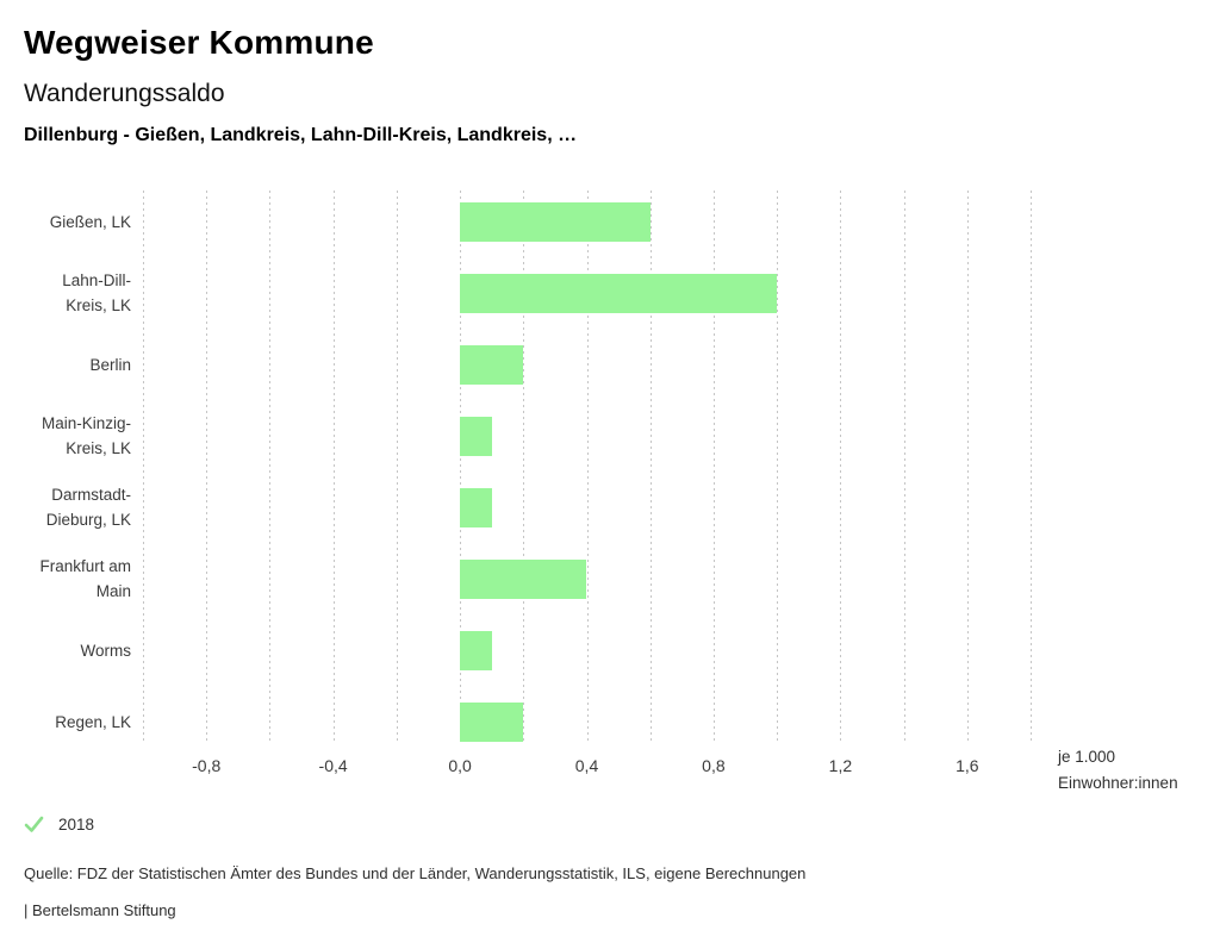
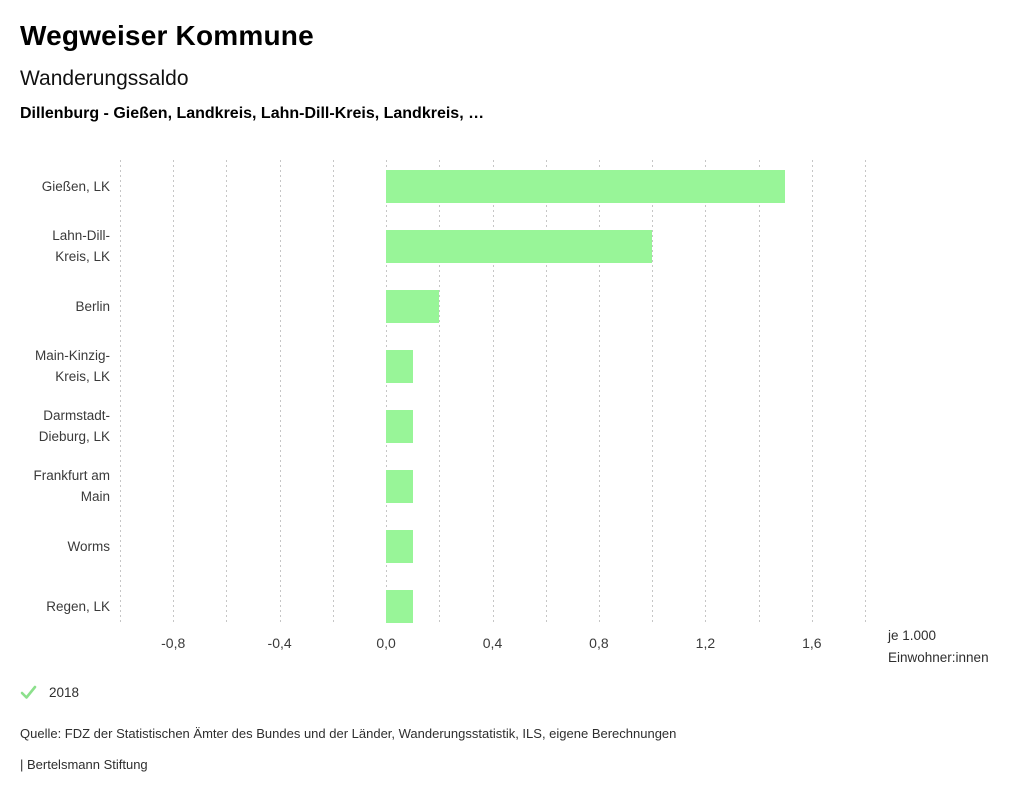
Gießen, LK: 0,6 -> 1,5
Frankfurt am Main: 0,4 -> 0,1
Regen, LK: 0,2 -> 0,1
